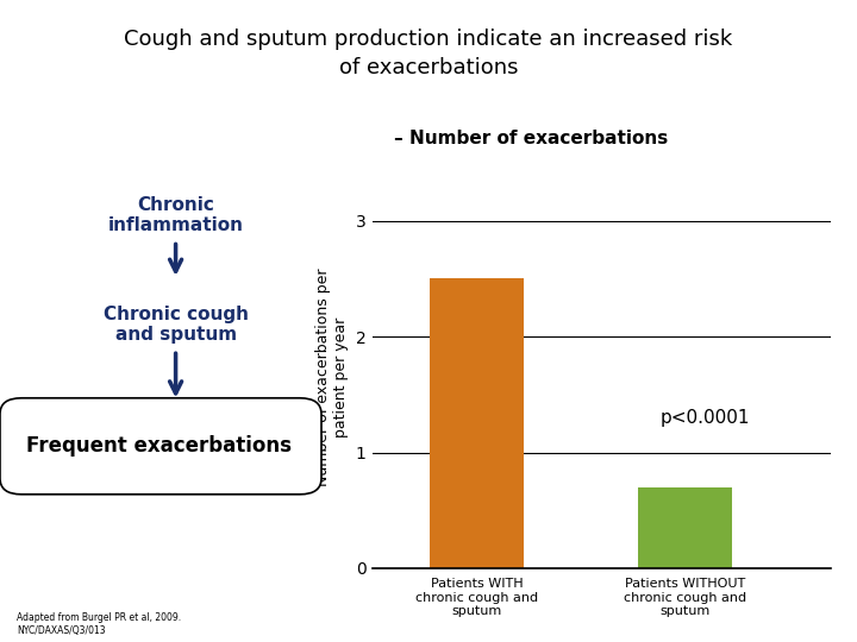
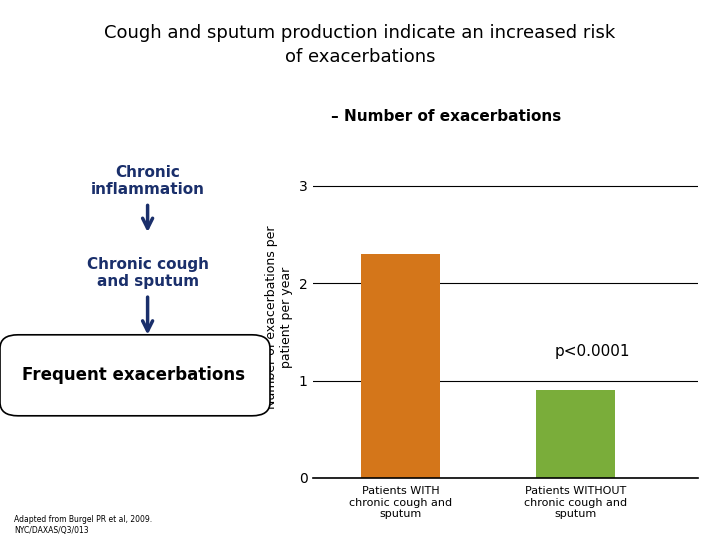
Patients WITH chronic cough and sputum: 2.5 -> 2.3
Patients WITHOUT chronic cough and sputum: 0.7 -> 0.9
